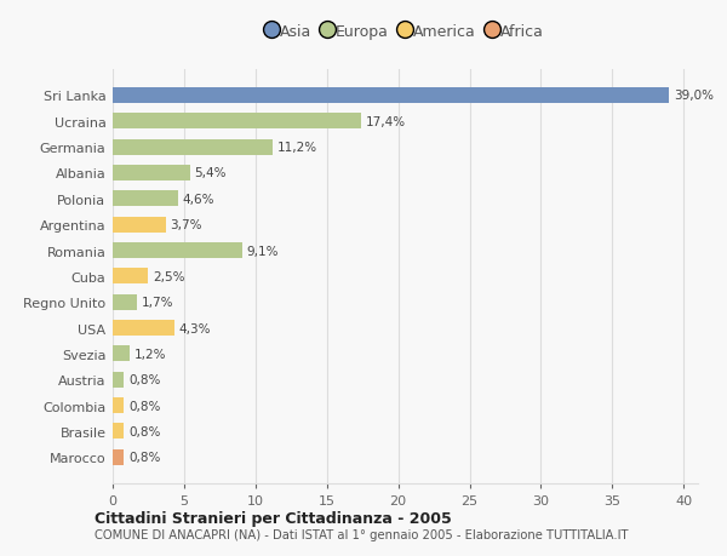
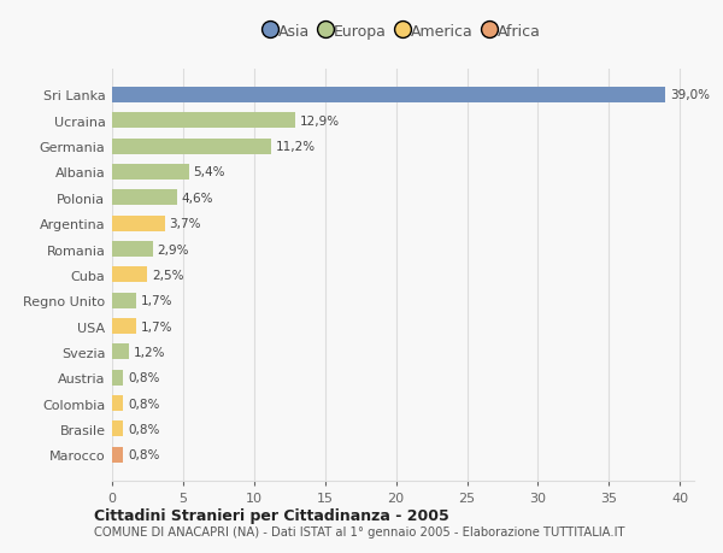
Ucraina: 17,4% -> 12,9%
Romania: 9,1% -> 2,9%
USA: 4,3% -> 1,7%
